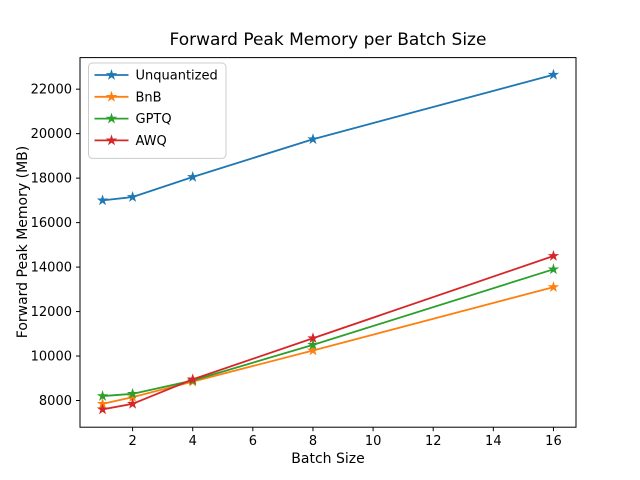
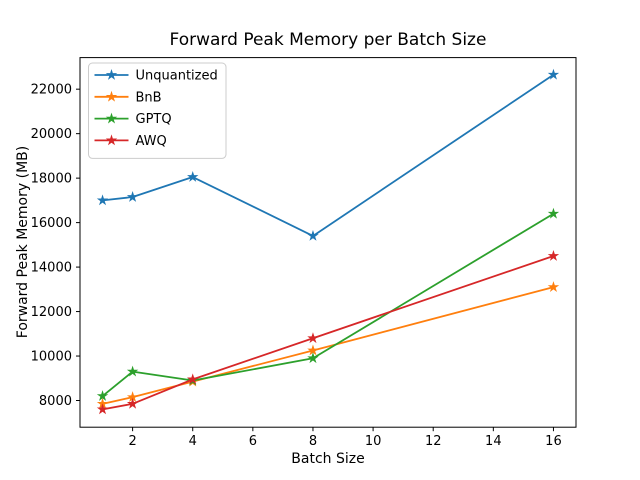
GPTQ/2: 8300 -> 9300
Unquantized/8: 19800 -> 15400
GPTQ/8: 10500 -> 9900
GPTQ/16: 13900 -> 16400
